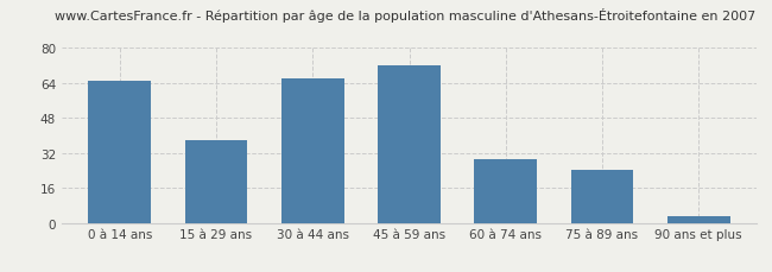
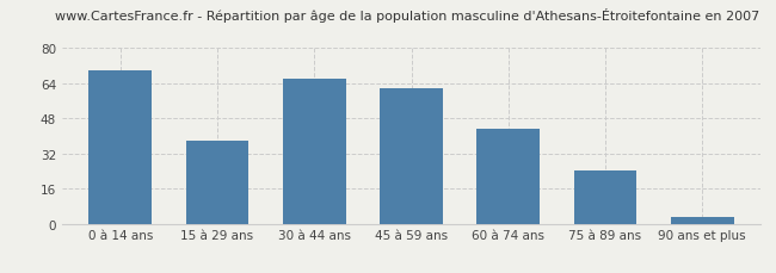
0 à 14 ans: 65 -> 70
45 à 59 ans: 72 -> 62
60 à 74 ans: 29 -> 43
